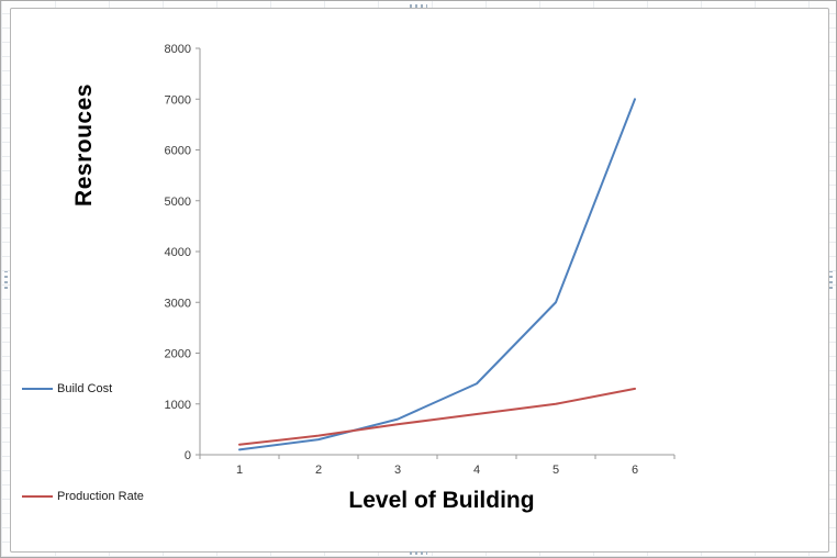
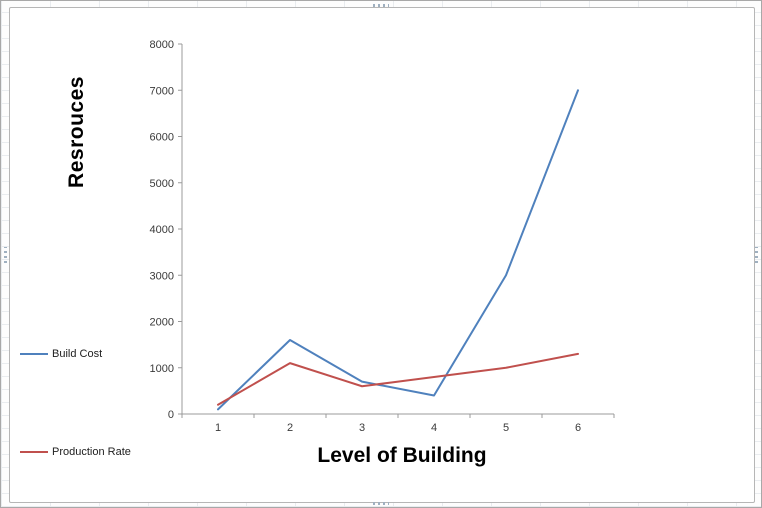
Build Cost/2: 300 -> 1600
Production Rate/2: 400 -> 1100
Build Cost/4: 1400 -> 400
